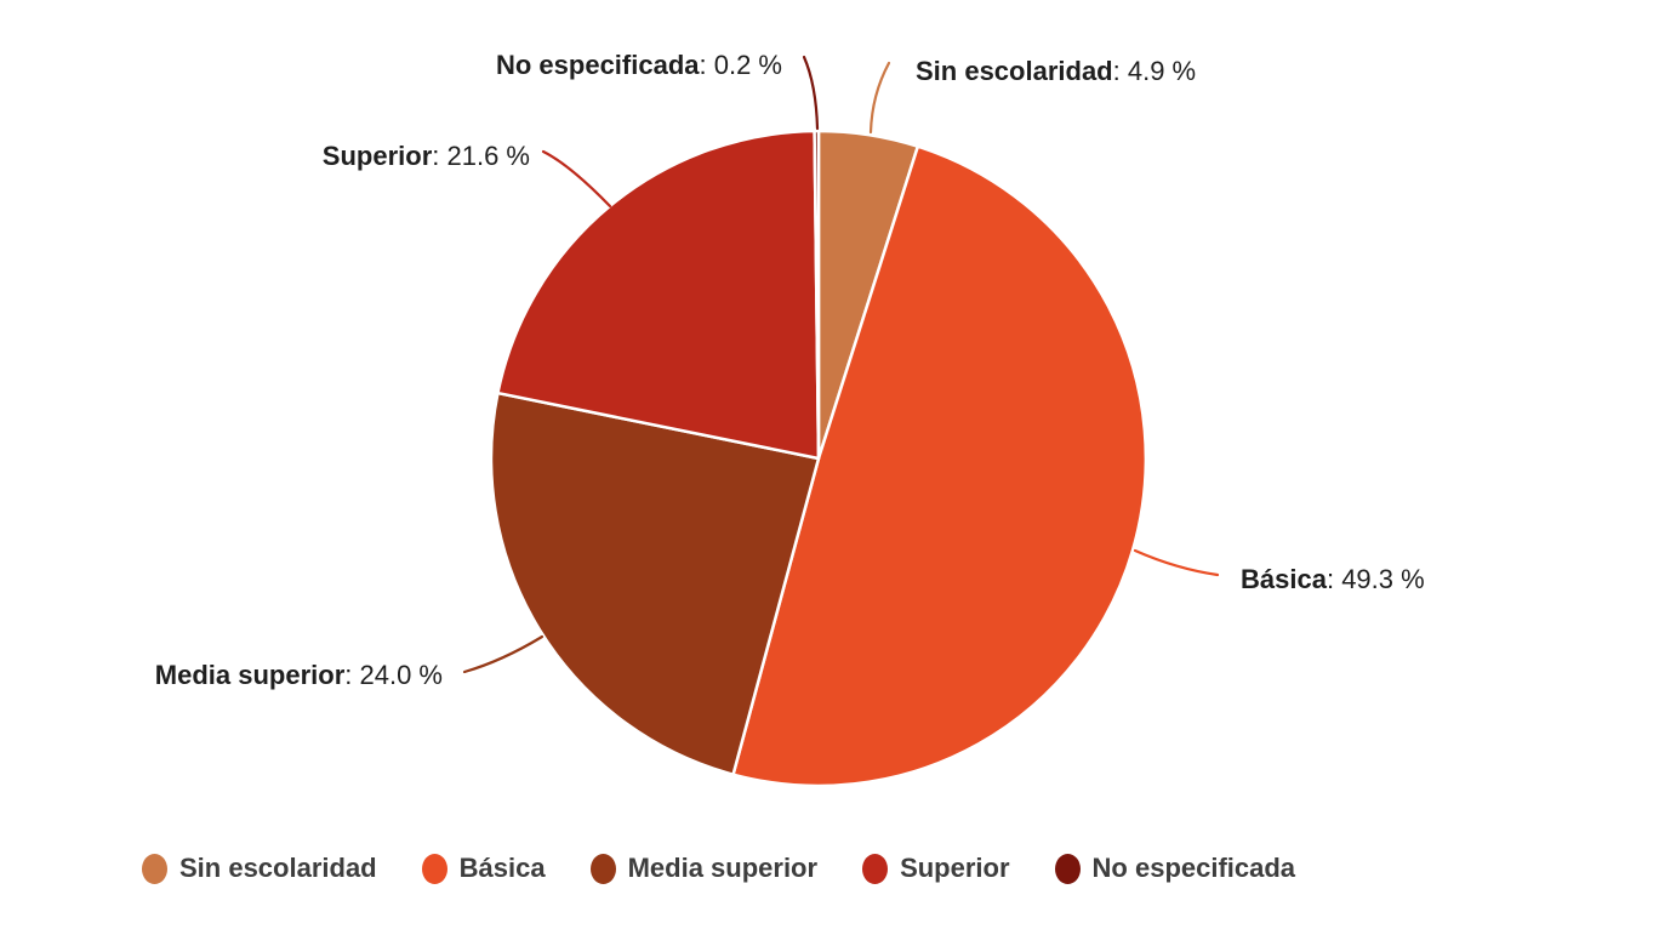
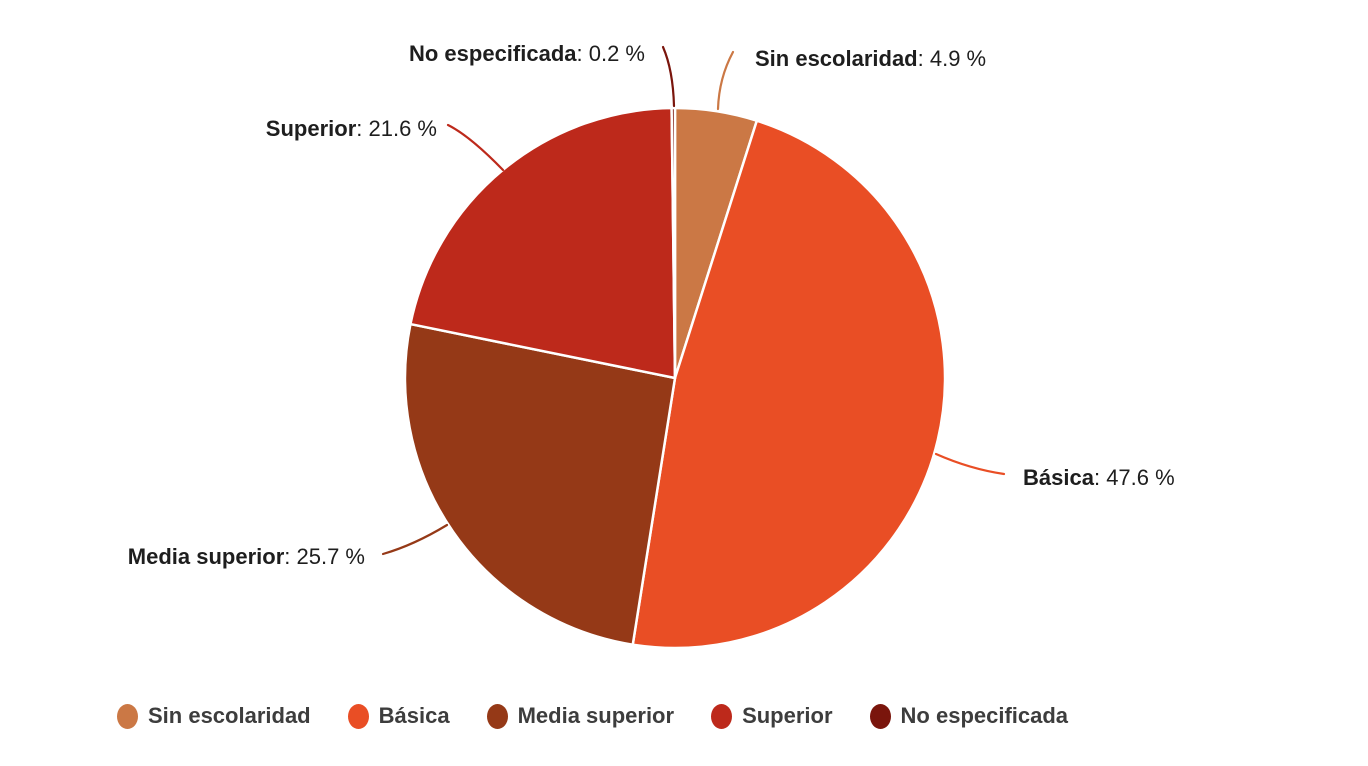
Básica: 49.3 -> 47.6
Media superior: 24.0 -> 25.7
